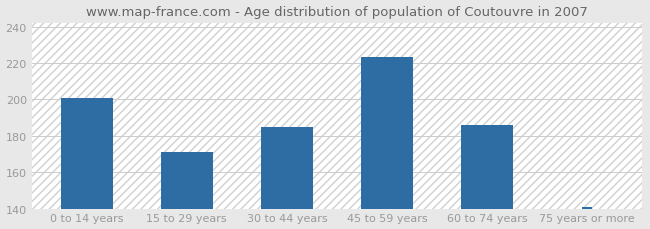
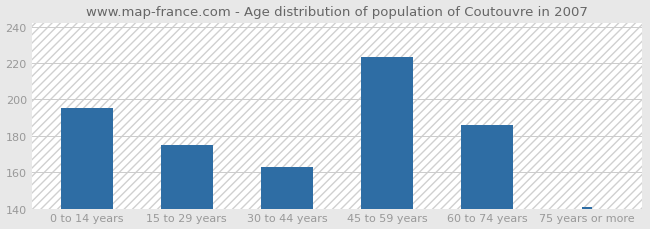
0 to 14 years: 201 -> 195
15 to 29 years: 171 -> 175
30 to 44 years: 185 -> 163
